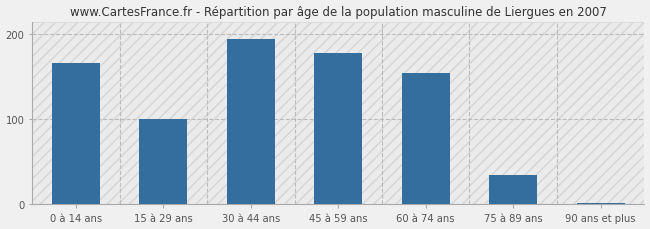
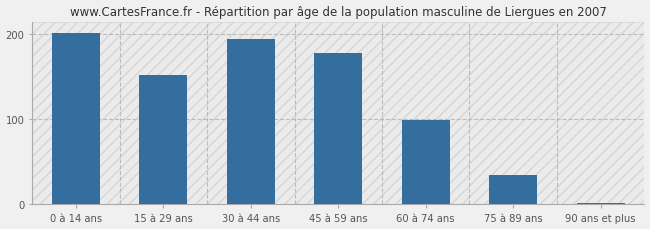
0 à 14 ans: 166 -> 202
15 à 29 ans: 100 -> 152
60 à 74 ans: 154 -> 99
